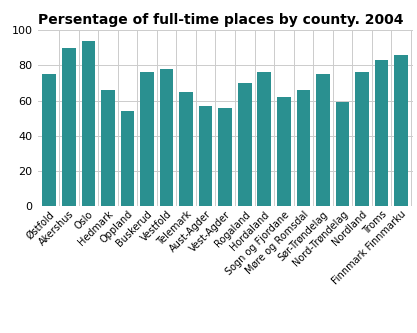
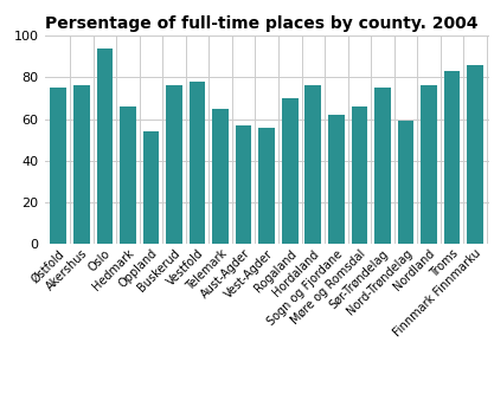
Akershus: 90 -> 76
